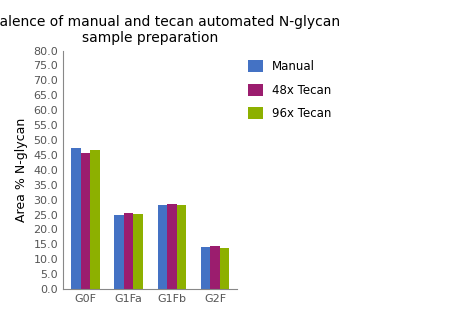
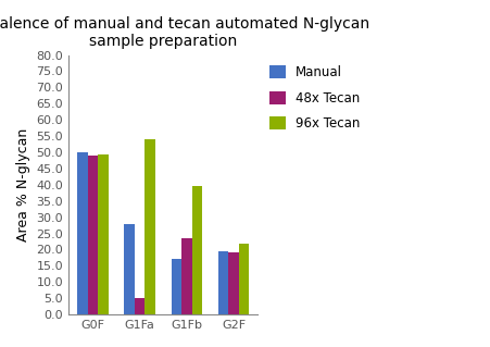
Manual/G0F: 47.2 -> 50.0
48x Tecan/G0F: 45.8 -> 49.0
96x Tecan/G0F: 46.8 -> 49.5
Manual/G1Fa: 25.0 -> 28.0
48x Tecan/G1Fa: 25.6 -> 5.0
96x Tecan/G1Fa: 25.2 -> 54.0
Manual/G1Fb: 28.2 -> 17.0
48x Tecan/G1Fb: 28.7 -> 23.5
96x Tecan/G1Fb: 28.2 -> 39.5
Manual/G2F: 14.0 -> 19.5
48x Tecan/G2F: 14.5 -> 19.0
96x Tecan/G2F: 13.9 -> 22.0
